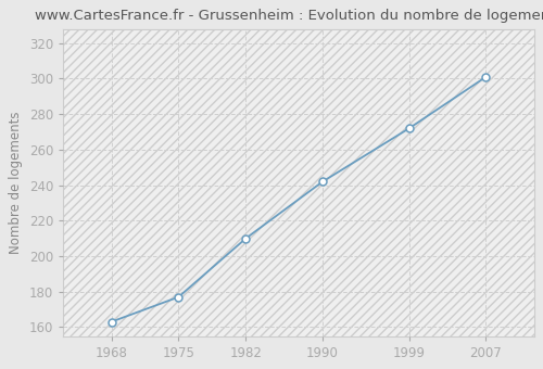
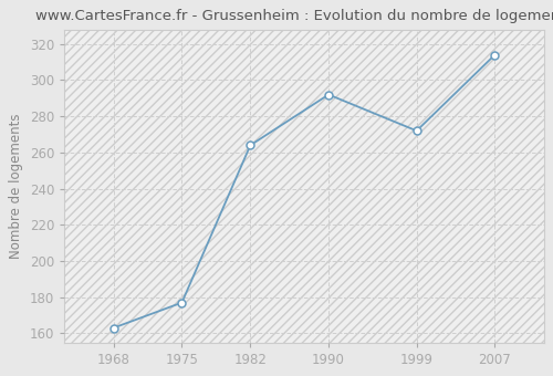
1982: 210 -> 264
1990: 242 -> 292
2007: 301 -> 314
